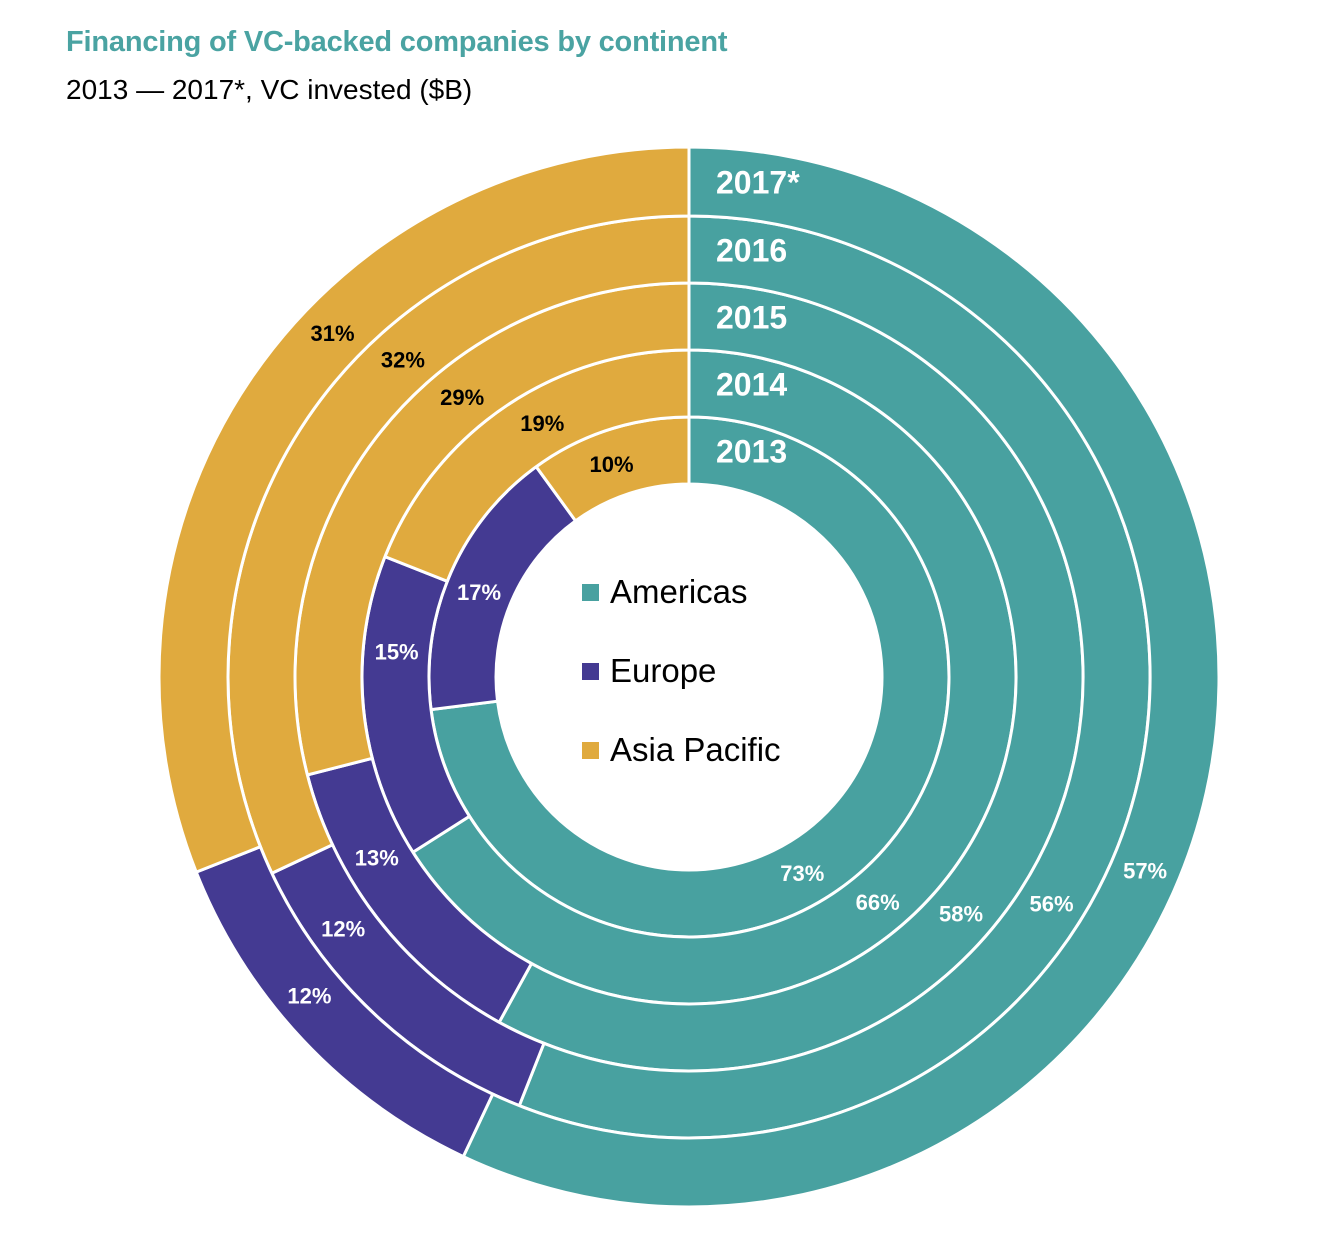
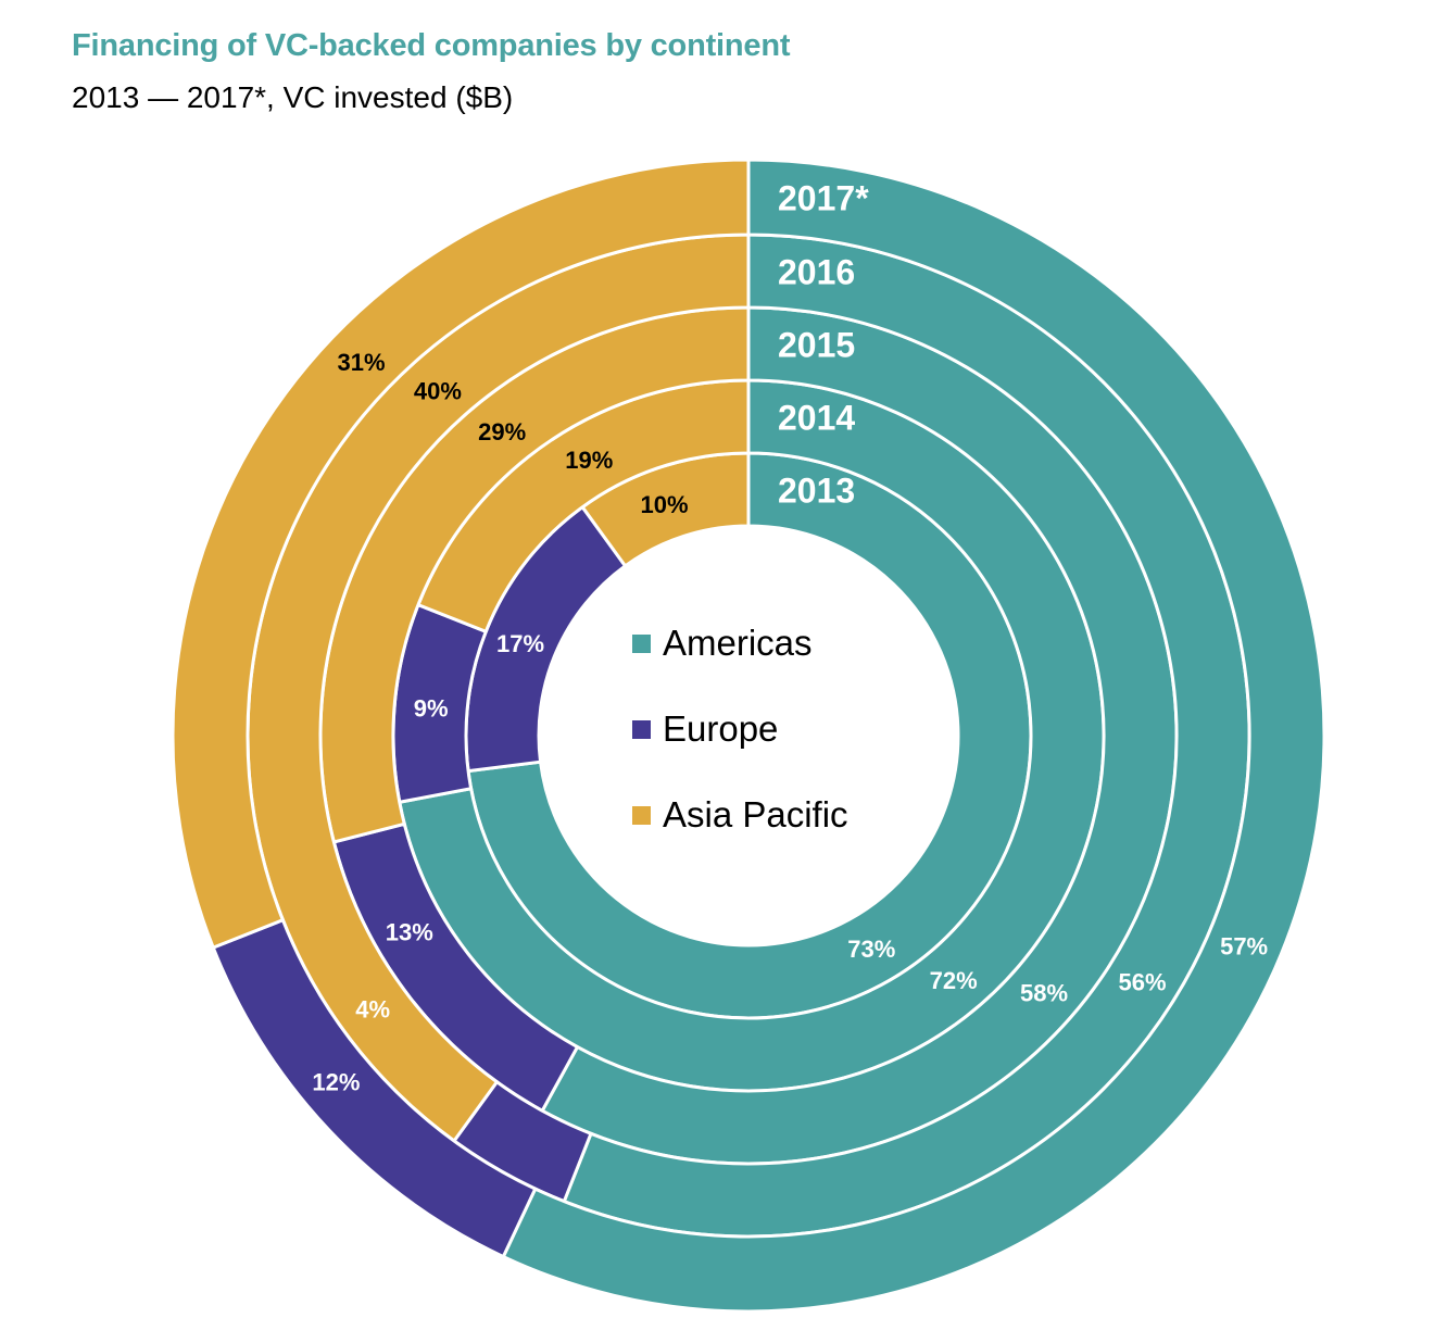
2014/Americas: 66% -> 72%
2014/Europe: 15% -> 9%
2016/Europe: 12% -> 4%
2016/Asia Pacific: 32% -> 40%
